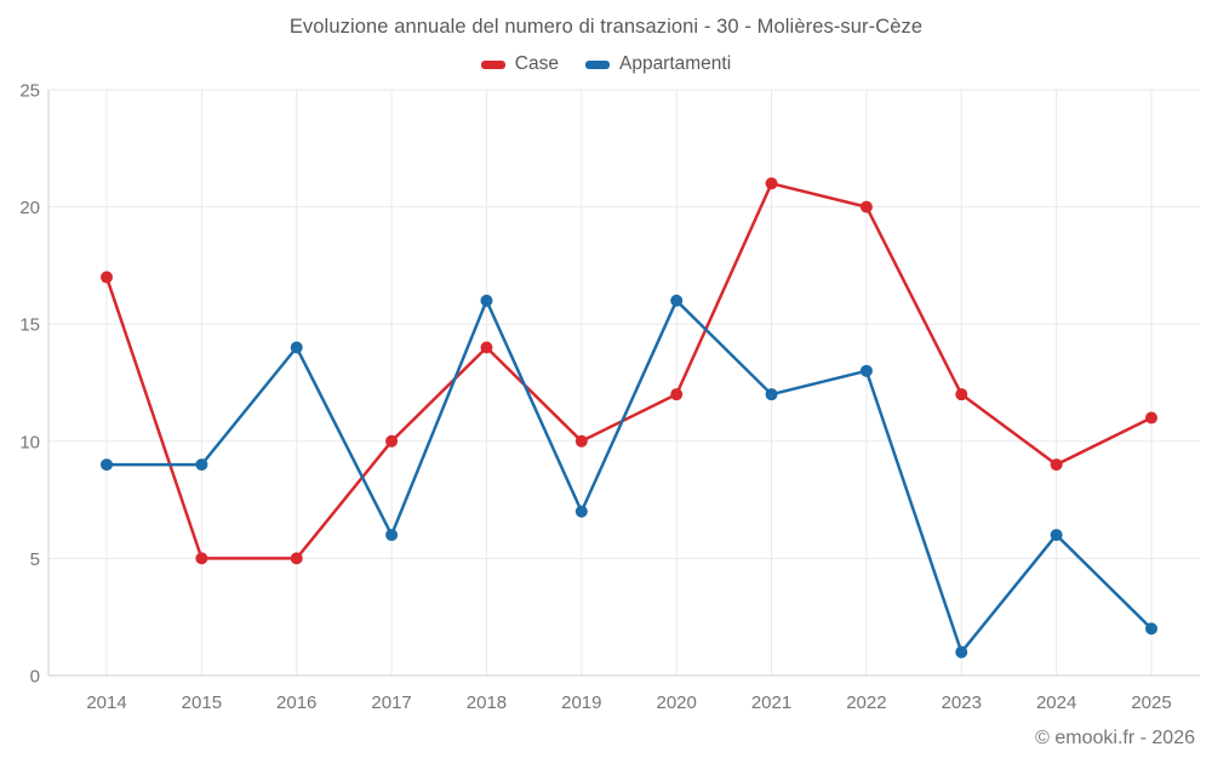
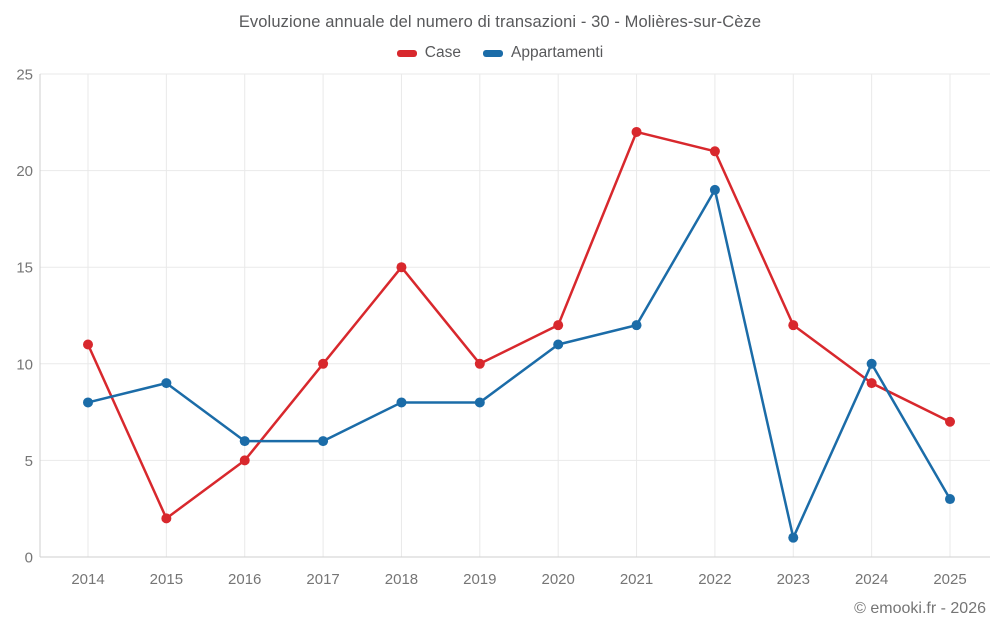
Case/2014: 17 -> 11
Appartamenti/2014: 9 -> 8
Case/2015: 5 -> 2
Appartamenti/2016: 14 -> 6
Case/2018: 14 -> 15
Appartamenti/2018: 16 -> 8
Appartamenti/2019: 7 -> 8
Appartamenti/2020: 16 -> 11
Case/2021: 21 -> 22
Case/2022: 20 -> 21
Appartamenti/2022: 13 -> 19
Appartamenti/2024: 6 -> 10
Case/2025: 11 -> 7
Appartamenti/2025: 2 -> 3
